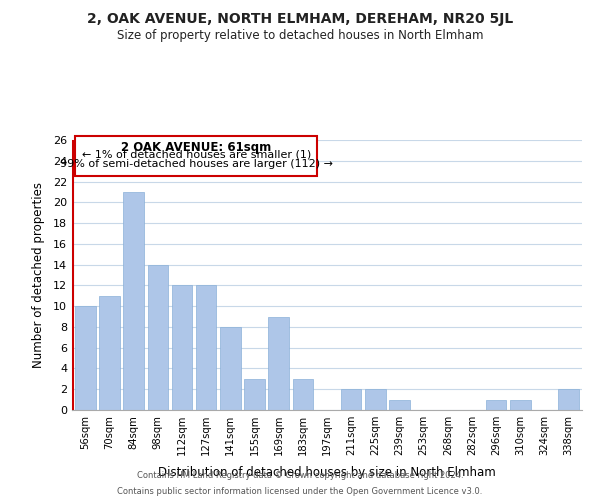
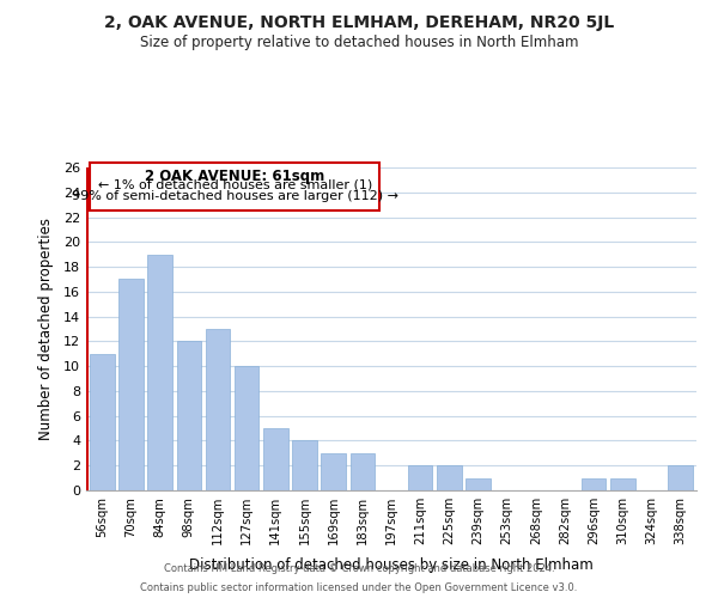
56sqm: 10 -> 11
70sqm: 11 -> 17
84sqm: 21 -> 19
98sqm: 14 -> 12
112sqm: 12 -> 13
127sqm: 12 -> 10
141sqm: 8 -> 5
155sqm: 3 -> 4
169sqm: 9 -> 3
